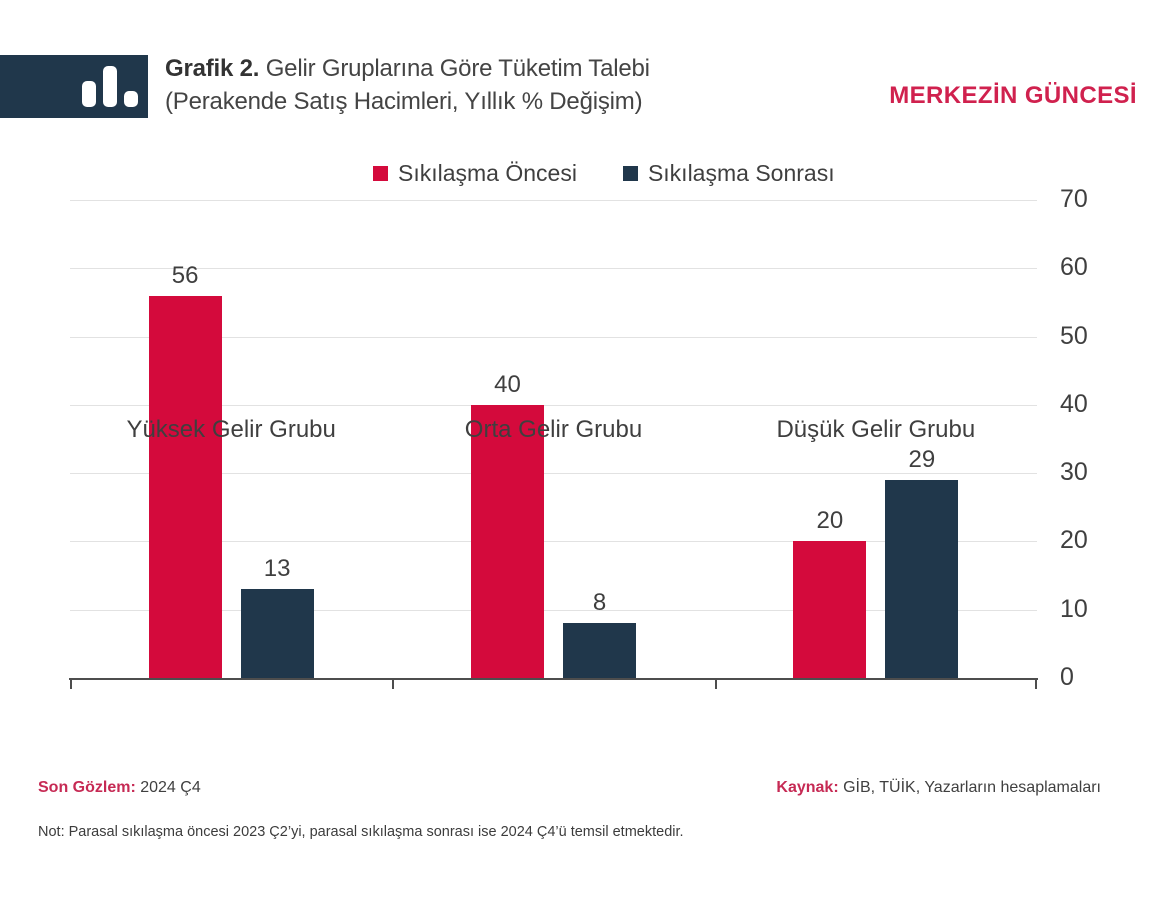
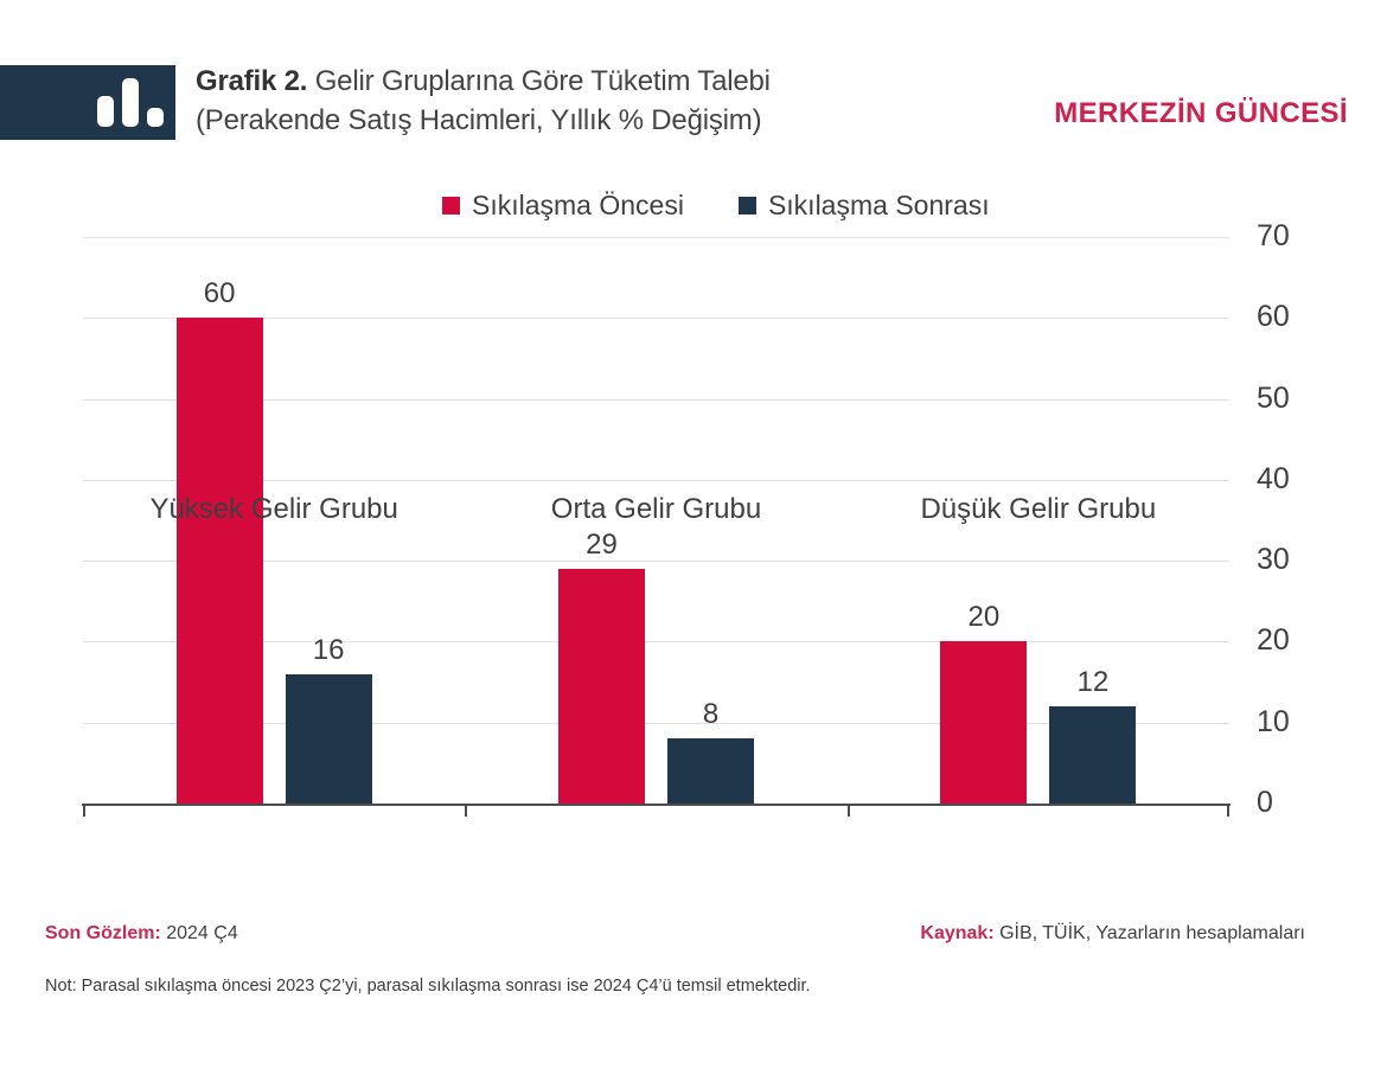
Sıkılaşma Öncesi/Yüksek Gelir Grubu: 56 -> 60
Sıkılaşma Sonrası/Yüksek Gelir Grubu: 13 -> 16
Sıkılaşma Öncesi/Orta Gelir Grubu: 40 -> 29
Sıkılaşma Sonrası/Düşük Gelir Grubu: 29 -> 12
